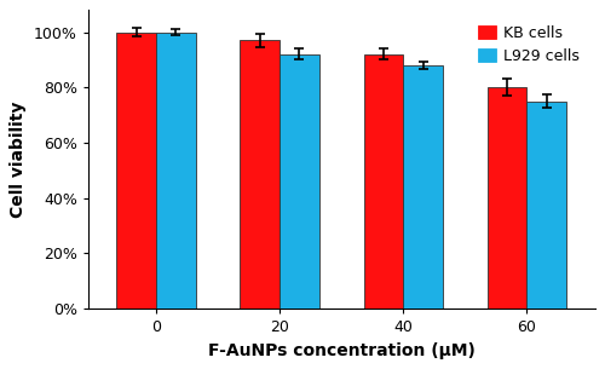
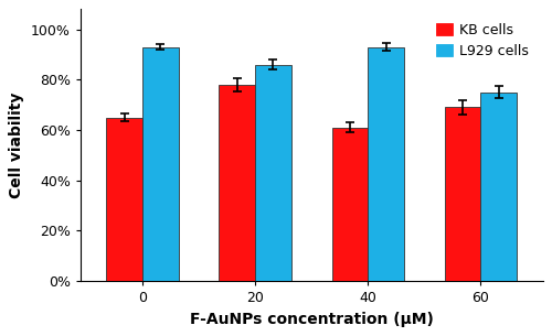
KB cells/0: 100% -> 65%
L929 cells/0: 100% -> 93%
KB cells/20: 97% -> 78%
L929 cells/20: 92% -> 86%
KB cells/40: 92% -> 61%
L929 cells/40: 88% -> 93%
KB cells/60: 80% -> 69%
